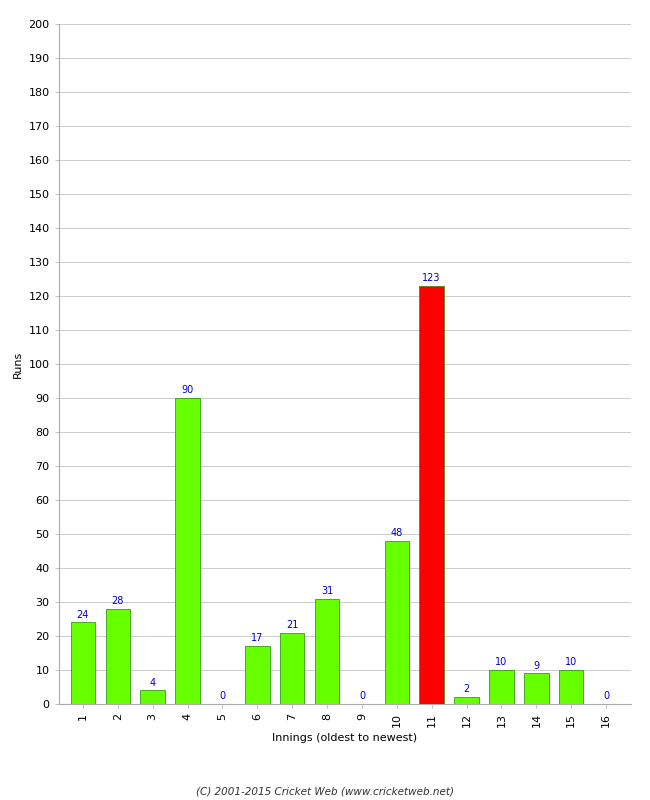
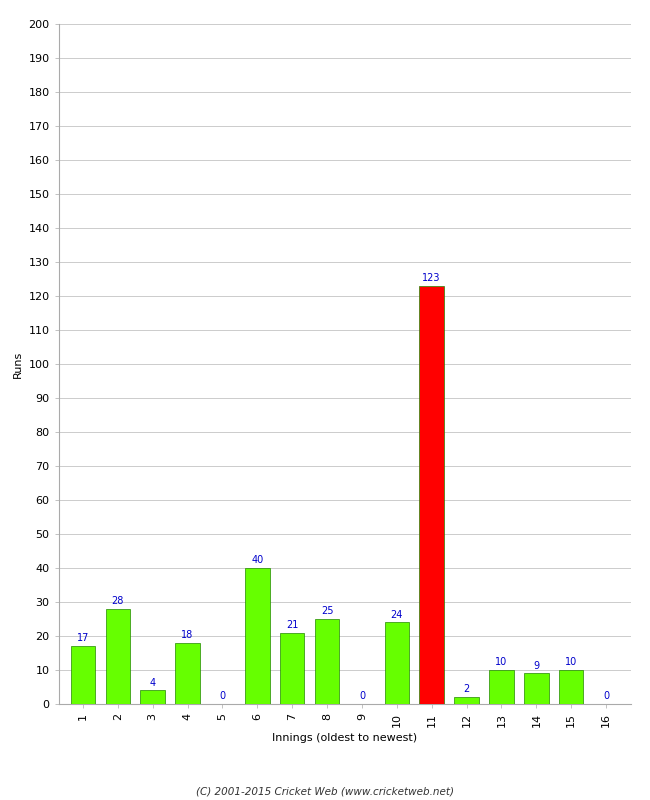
1: 24 -> 17
4: 90 -> 18
6: 17 -> 40
8: 31 -> 25
10: 48 -> 24
